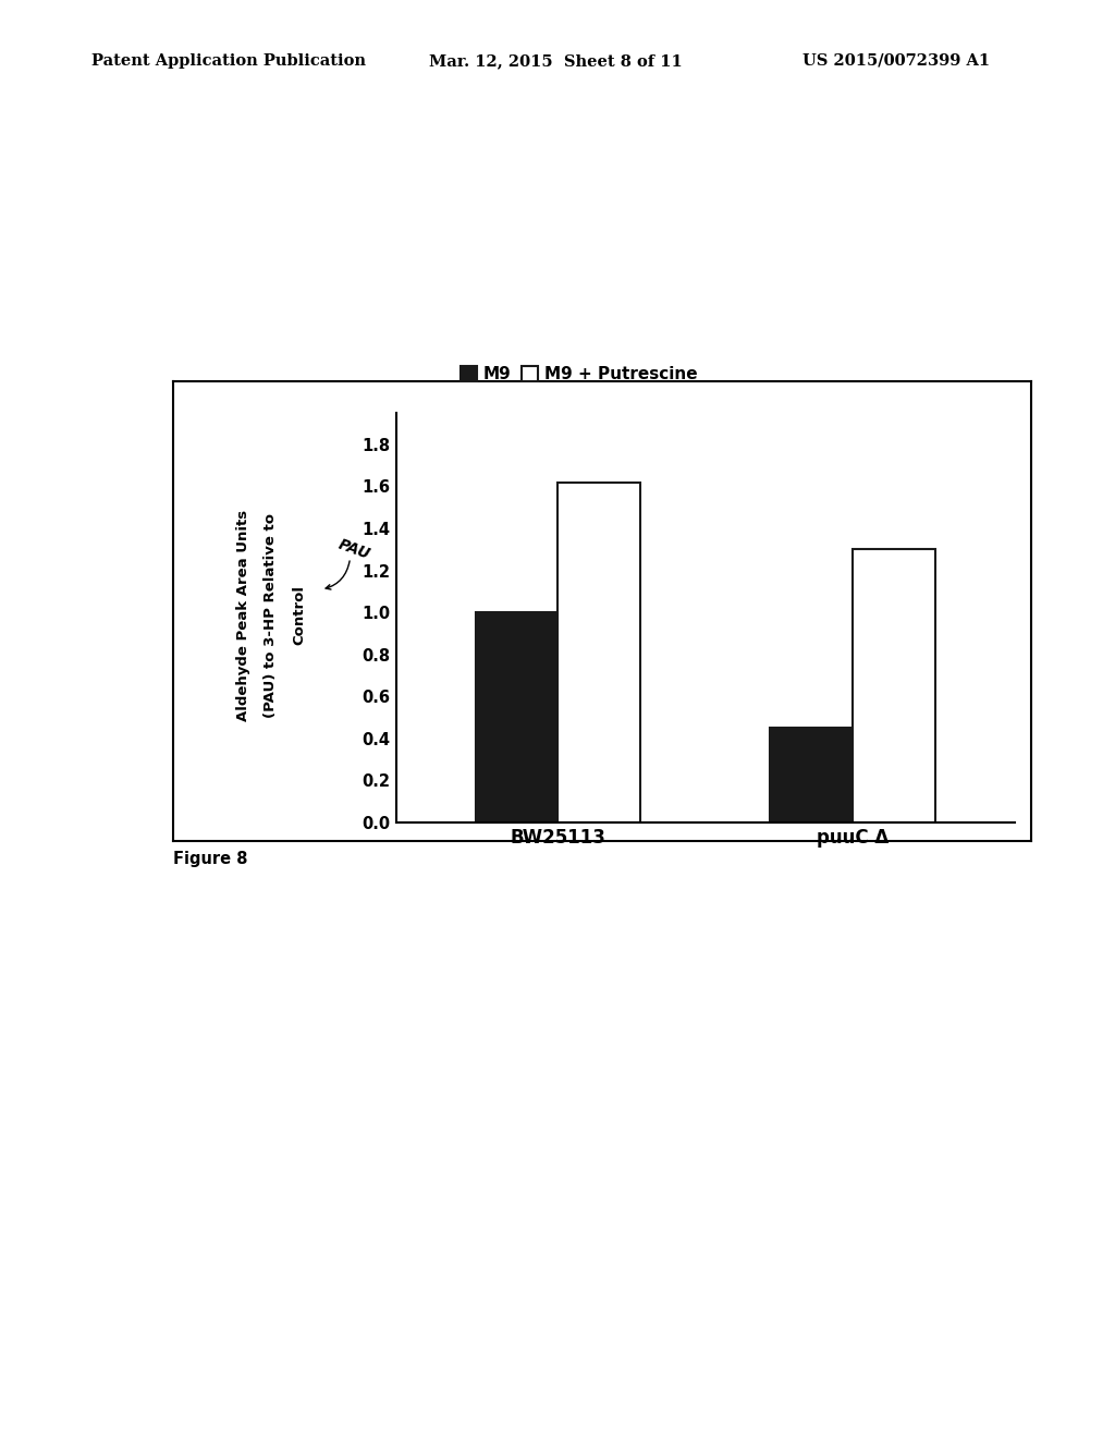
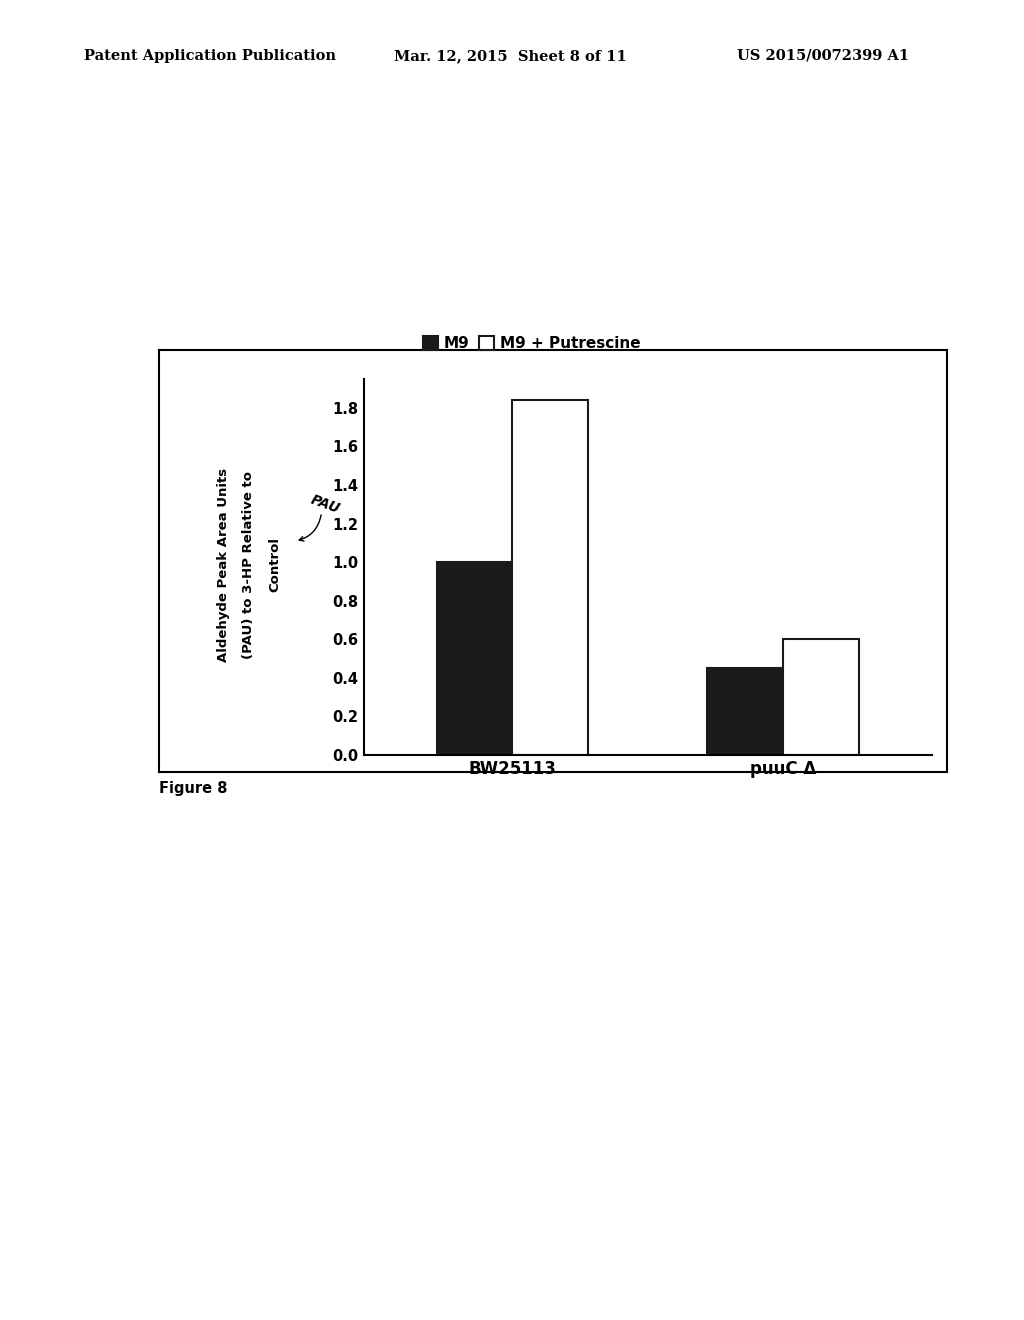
M9 + Putrescine/BW25113: 1.62 -> 1.84
M9 + Putrescine/puuC Δ: 1.30 -> 0.60
